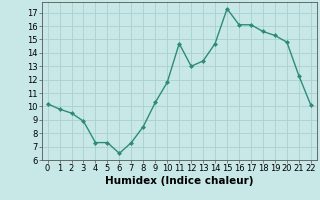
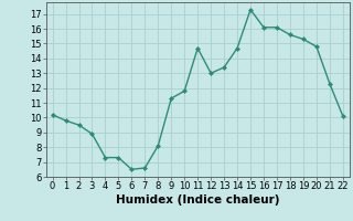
7: 7.3 -> 6.6
8: 8.5 -> 8.1
9: 10.3 -> 11.3
